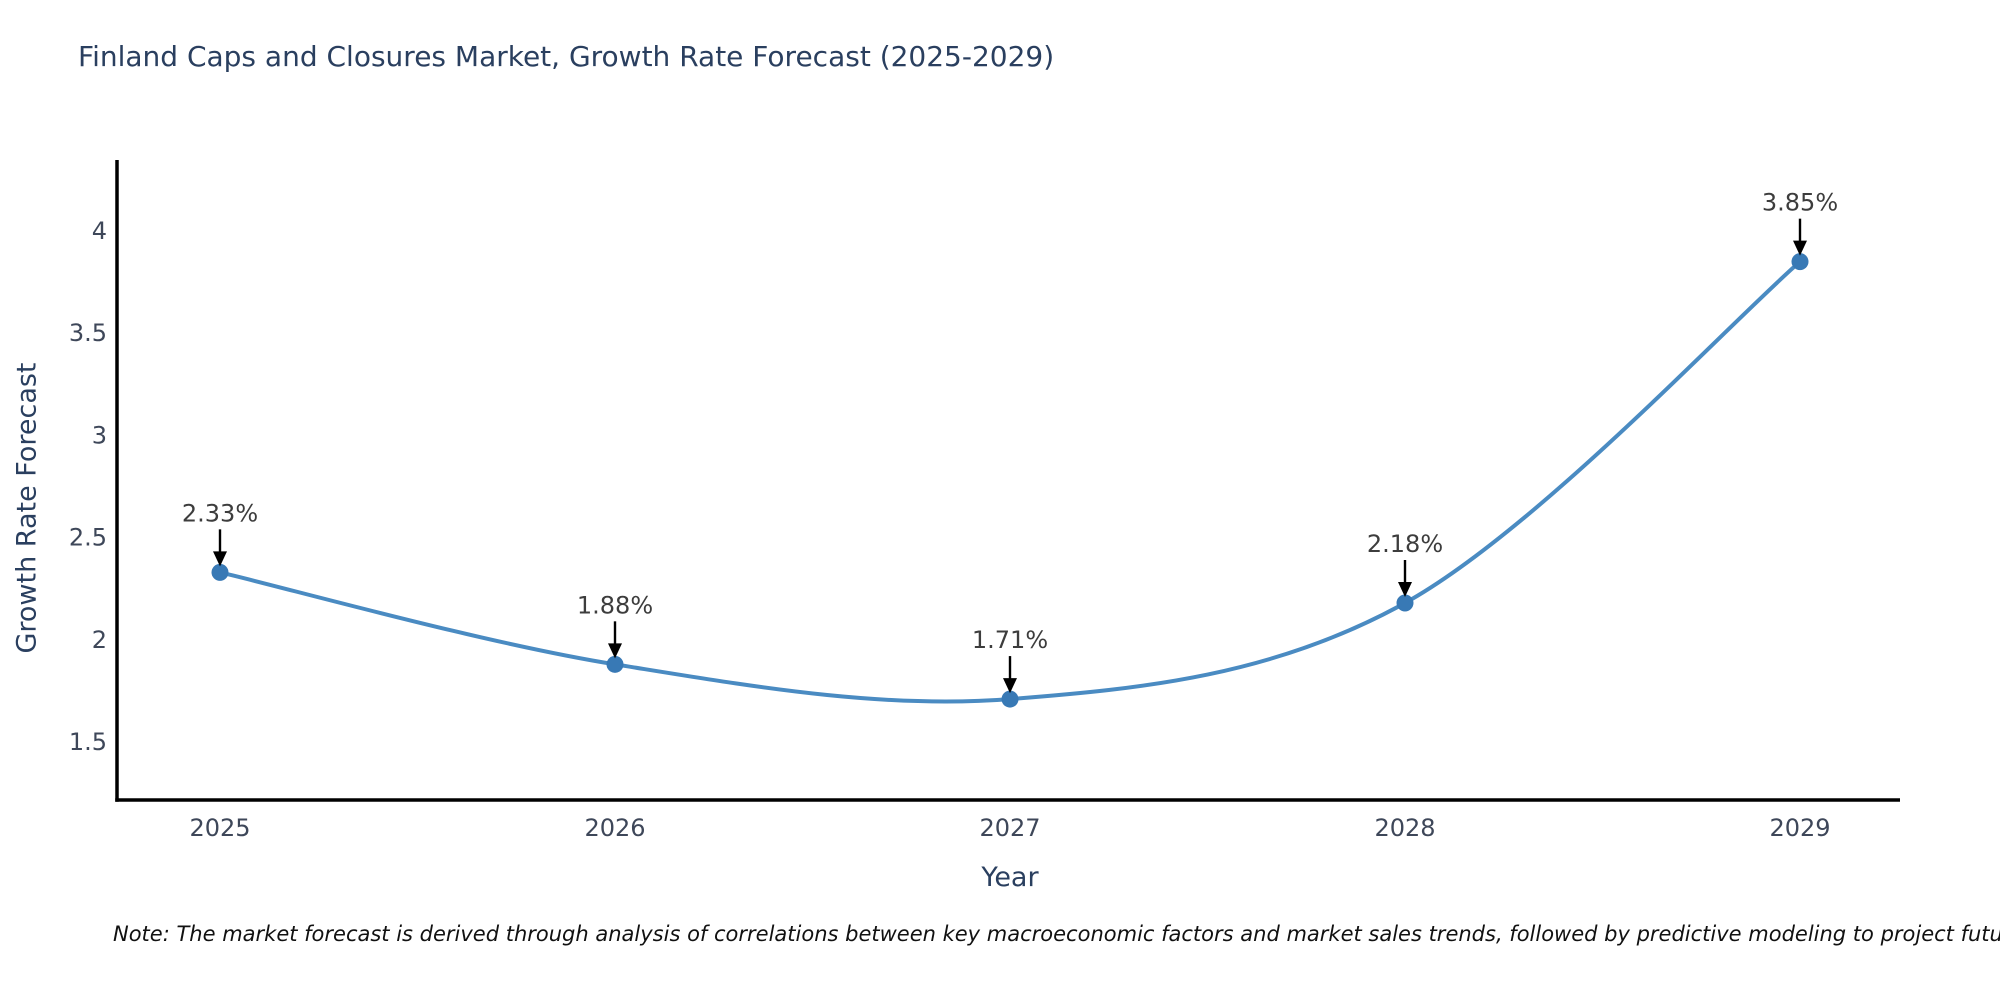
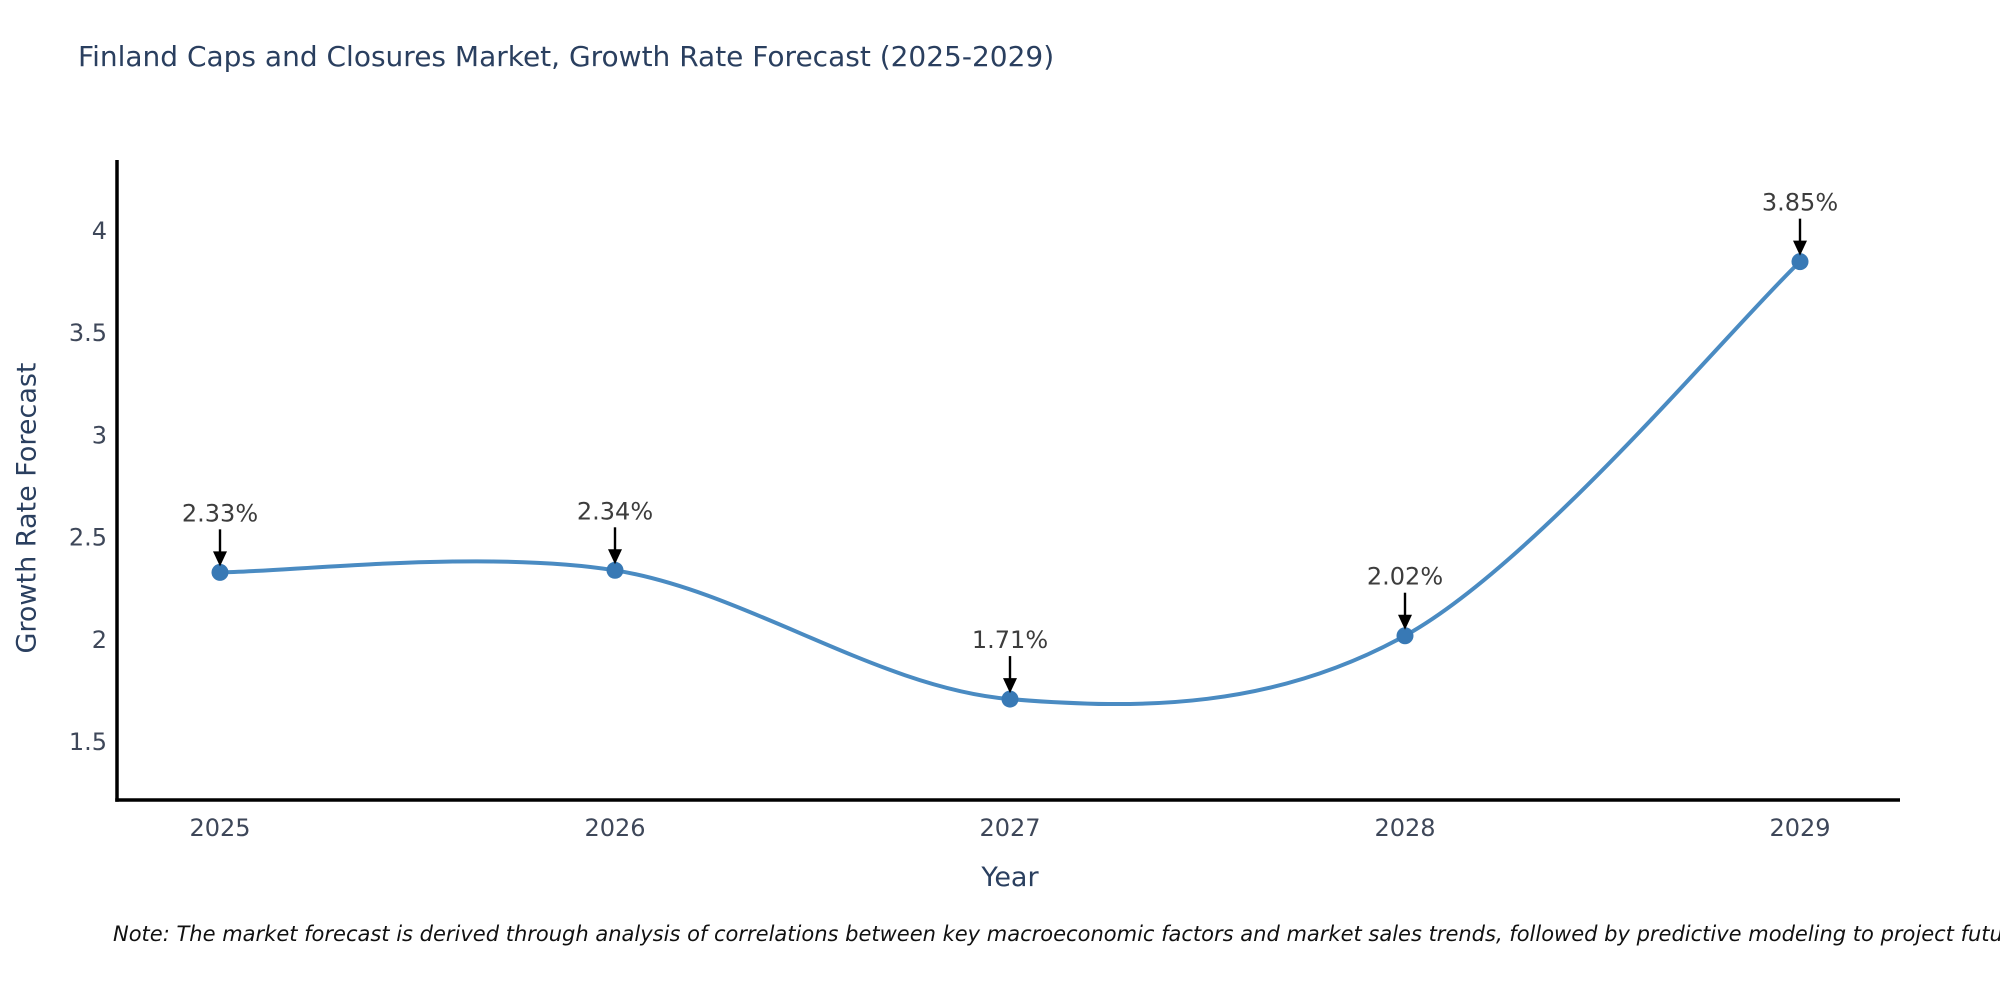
2026: 1.88% -> 2.34%
2028: 2.18% -> 2.02%
